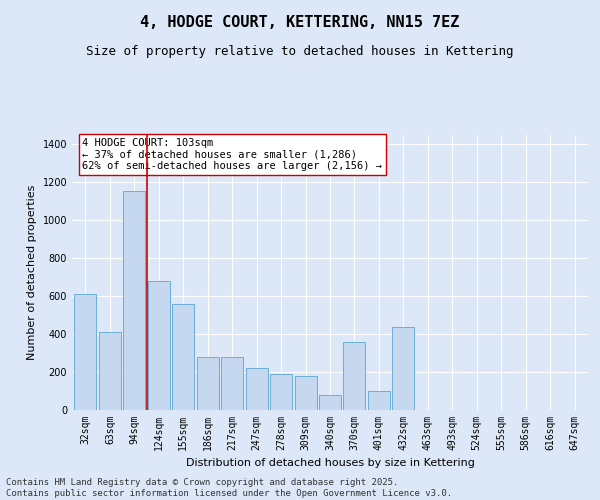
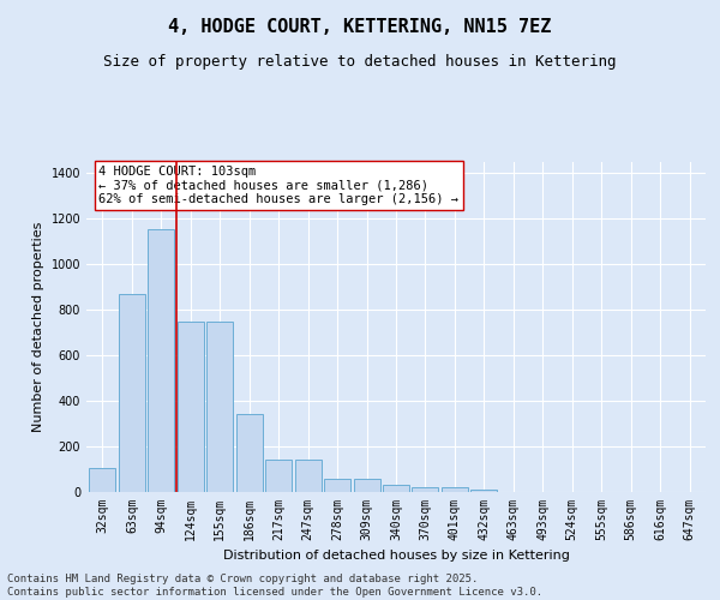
32sqm: 610 -> 100
63sqm: 410 -> 870
124sqm: 680 -> 750
155sqm: 560 -> 750
186sqm: 280 -> 340
217sqm: 280 -> 140
247sqm: 220 -> 140
278sqm: 190 -> 60
309sqm: 180 -> 60
340sqm: 80 -> 30
370sqm: 360 -> 20
401sqm: 100 -> 20
432sqm: 440 -> 10
